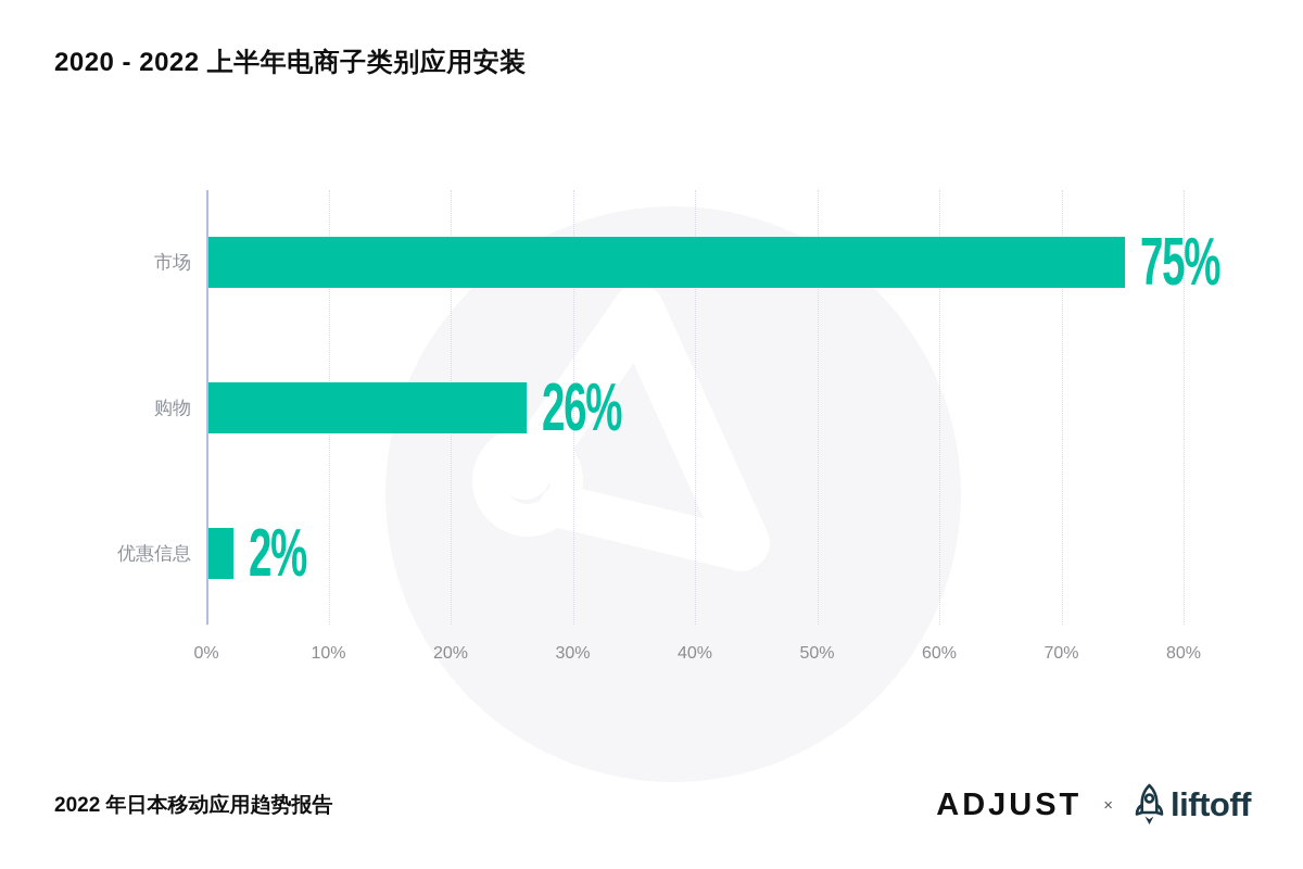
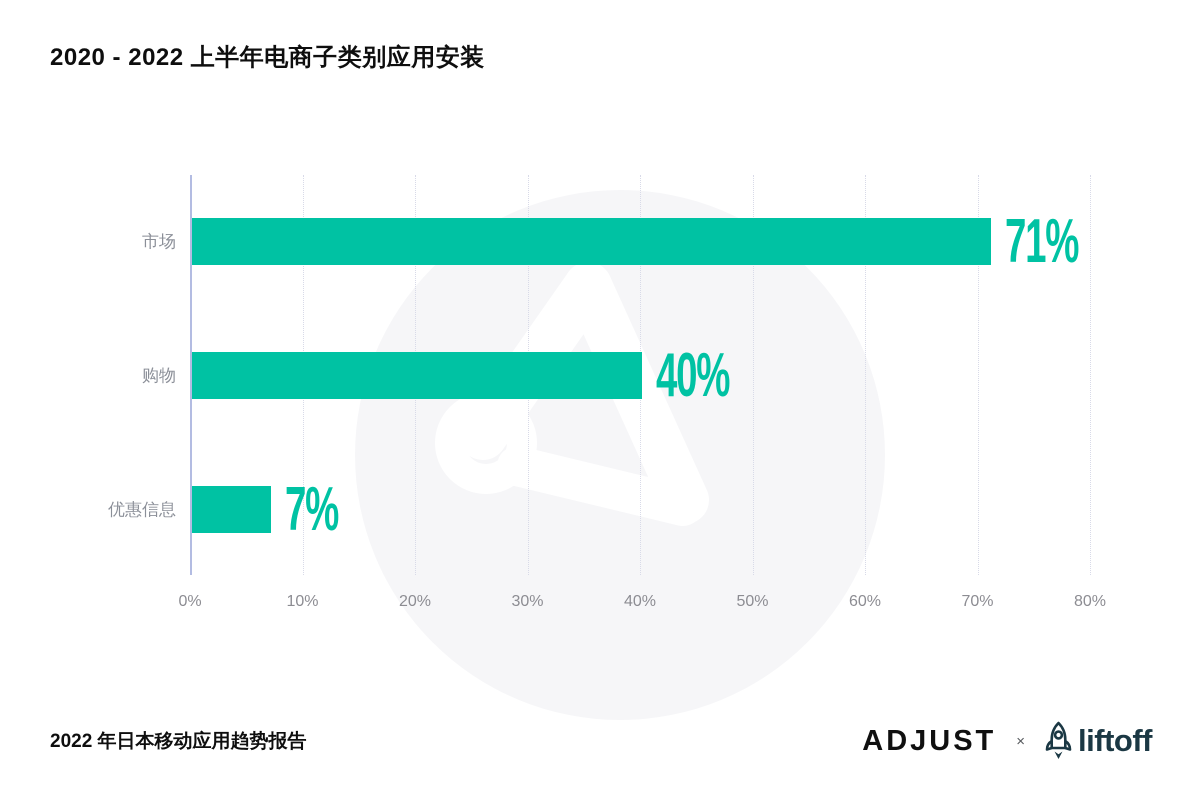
市场: 75% -> 71%
购物: 26% -> 40%
优惠信息: 2% -> 7%
